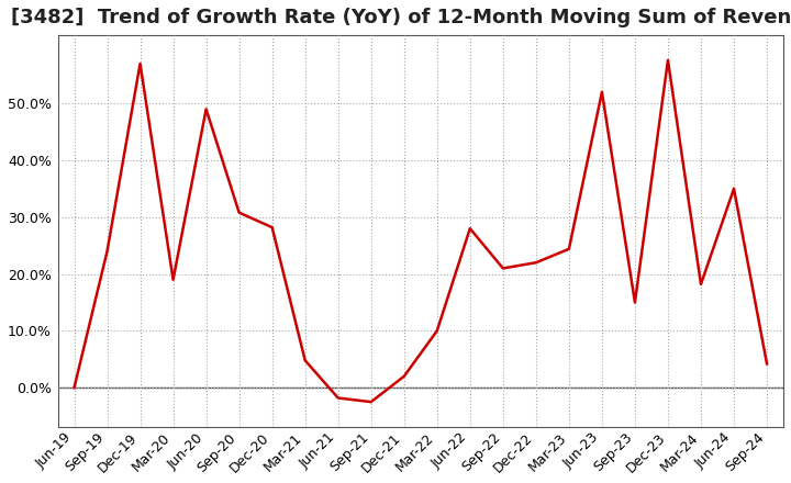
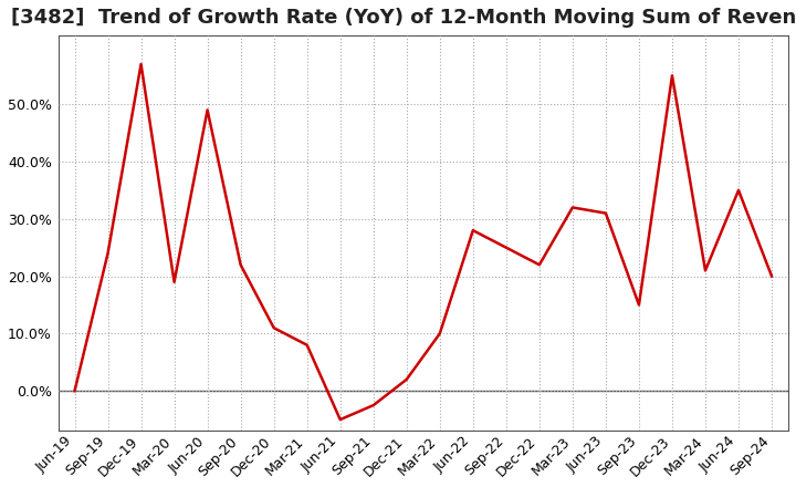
Sep-20: 30.8% -> 22.0%
Dec-20: 28.2% -> 11.0%
Mar-21: 4.8% -> 8.0%
Jun-21: -1.8% -> -5.0%
Sep-22: 21.0% -> 25.0%
Mar-23: 24.4% -> 32.0%
Jun-23: 52.0% -> 31.0%
Dec-23: 57.6% -> 55.0%
Mar-24: 18.2% -> 21.0%
Sep-24: 4.2% -> 20.0%
